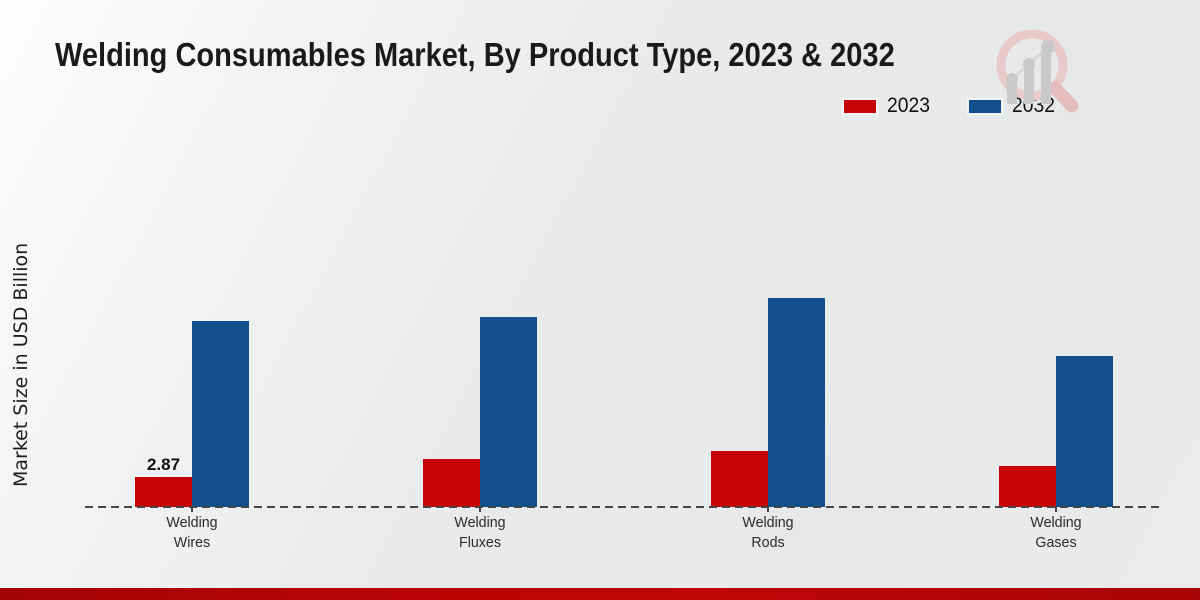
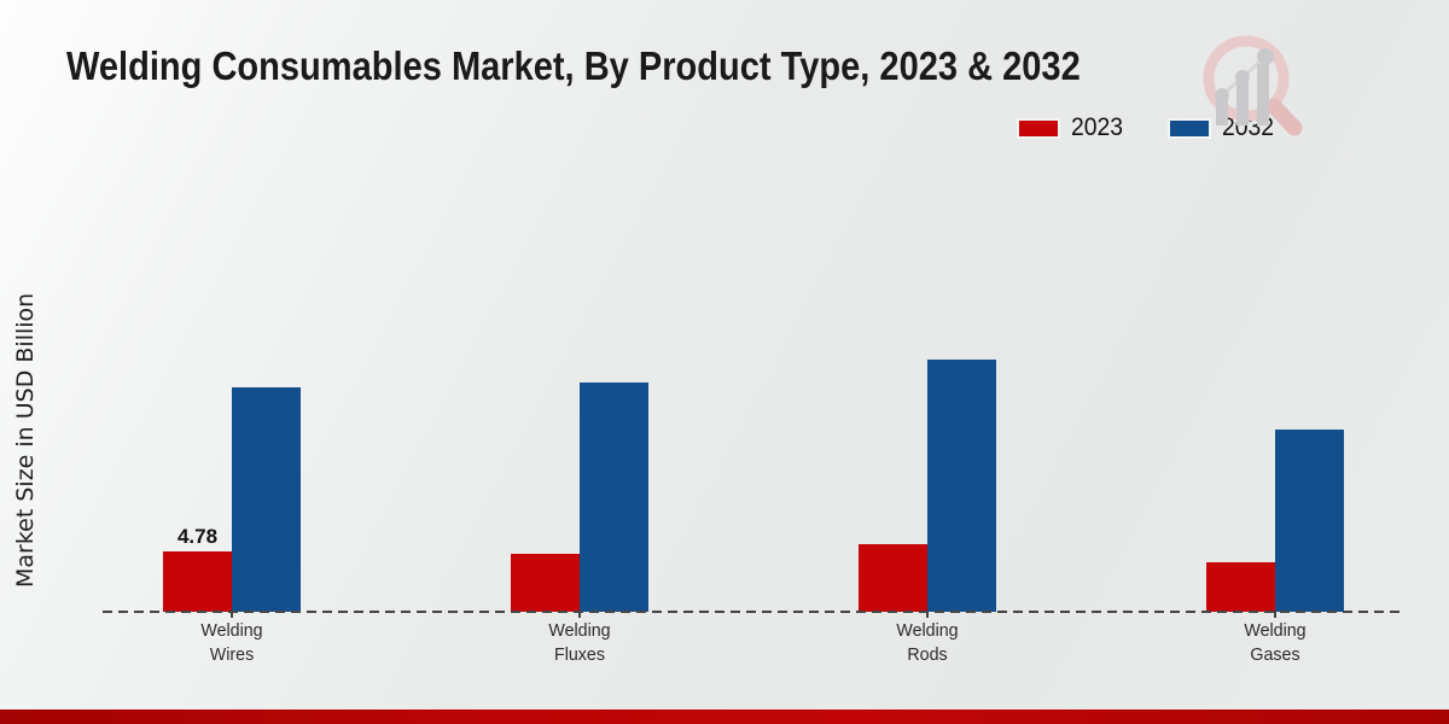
2023/Welding Wires: 2.87 -> 4.78
